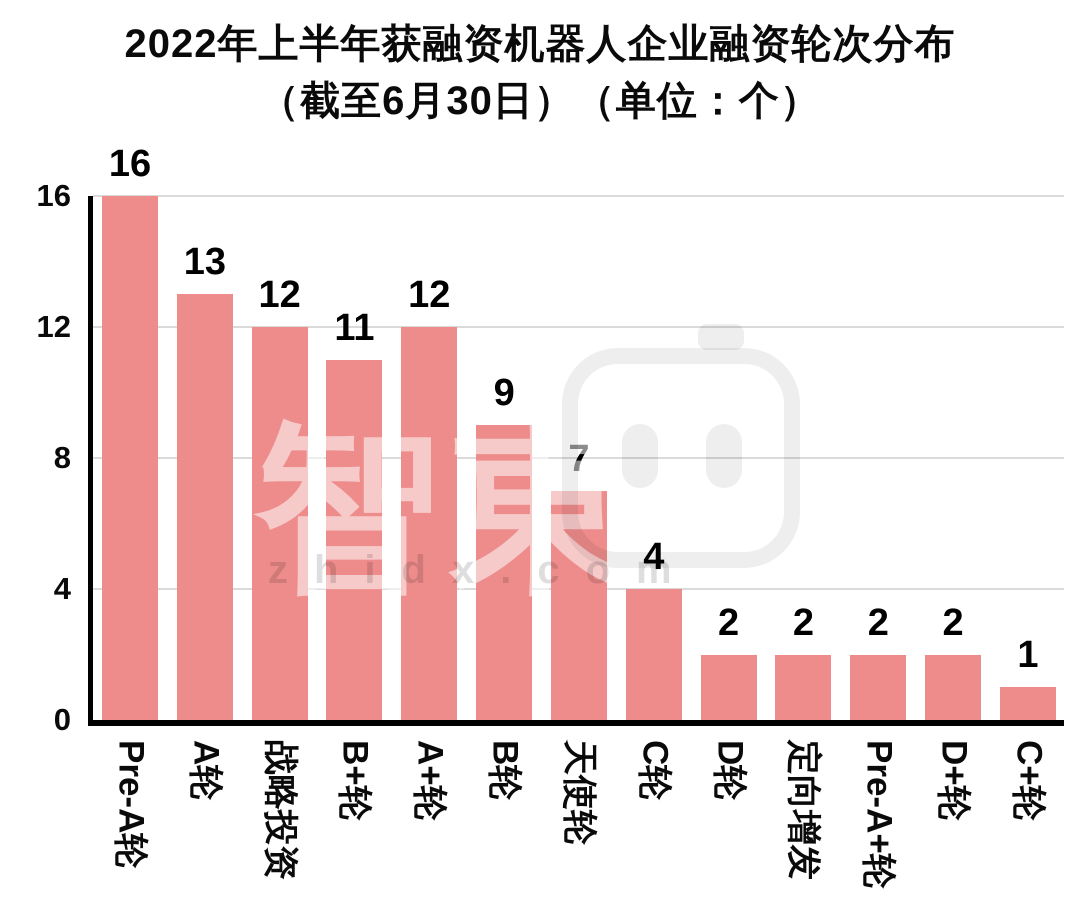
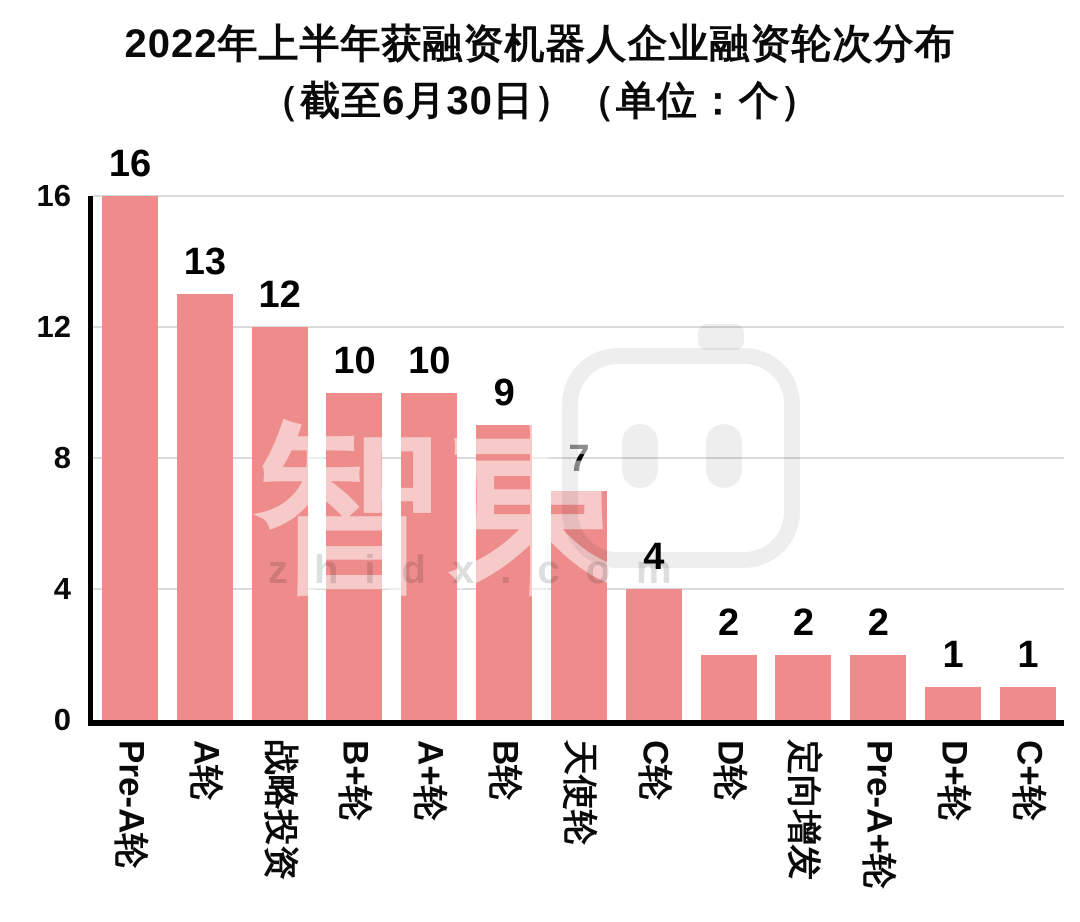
B+轮: 11 -> 10
A+轮: 12 -> 10
D+轮: 2 -> 1
